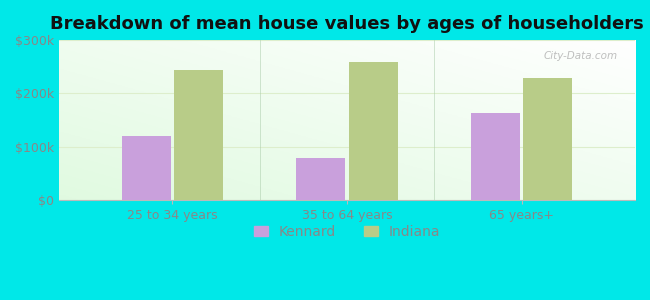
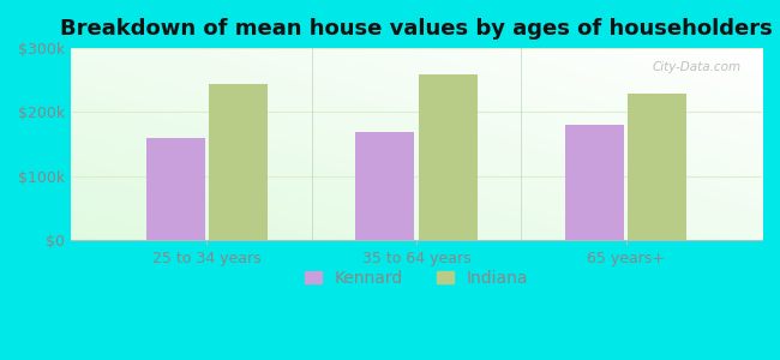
Kennard/25 to 34 years: $120k -> $160k
Kennard/35 to 64 years: $78k -> $168k
Kennard/65 years+: $163k -> $180k
